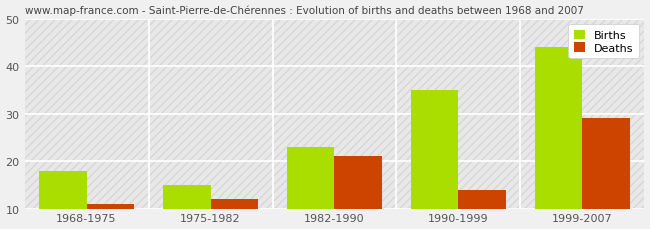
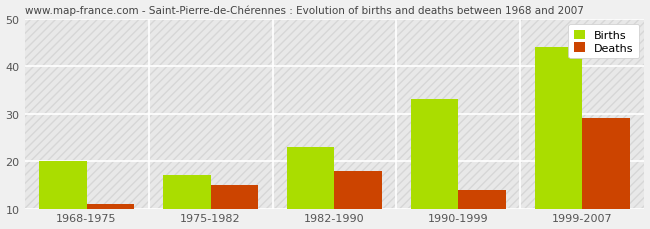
Births/1968-1975: 18 -> 20
Births/1975-1982: 15 -> 17
Deaths/1975-1982: 12 -> 15
Deaths/1982-1990: 21 -> 18
Births/1990-1999: 35 -> 33
